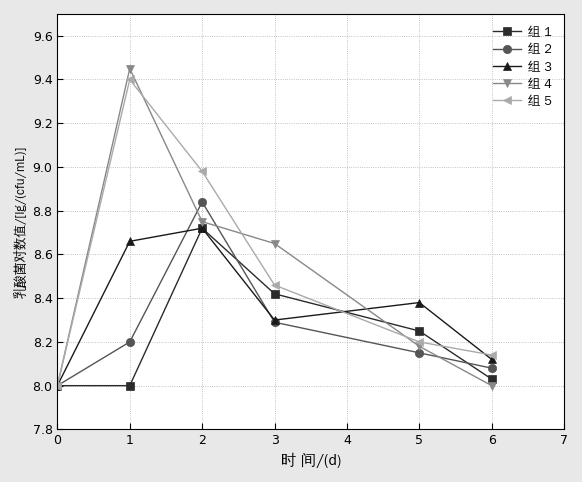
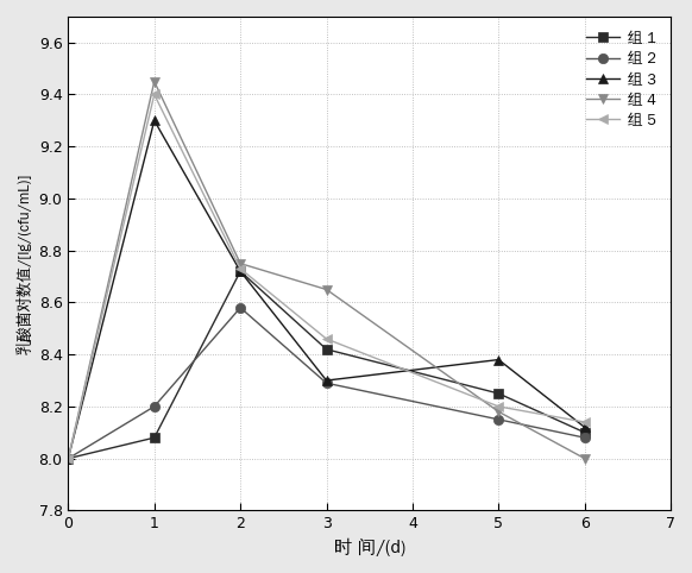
组 1/1: 8.00 -> 8.08
组 3/1: 8.66 -> 9.30
组 2/2: 8.84 -> 8.58
组 5/2: 8.98 -> 8.73
组 1/6: 8.03 -> 8.10
